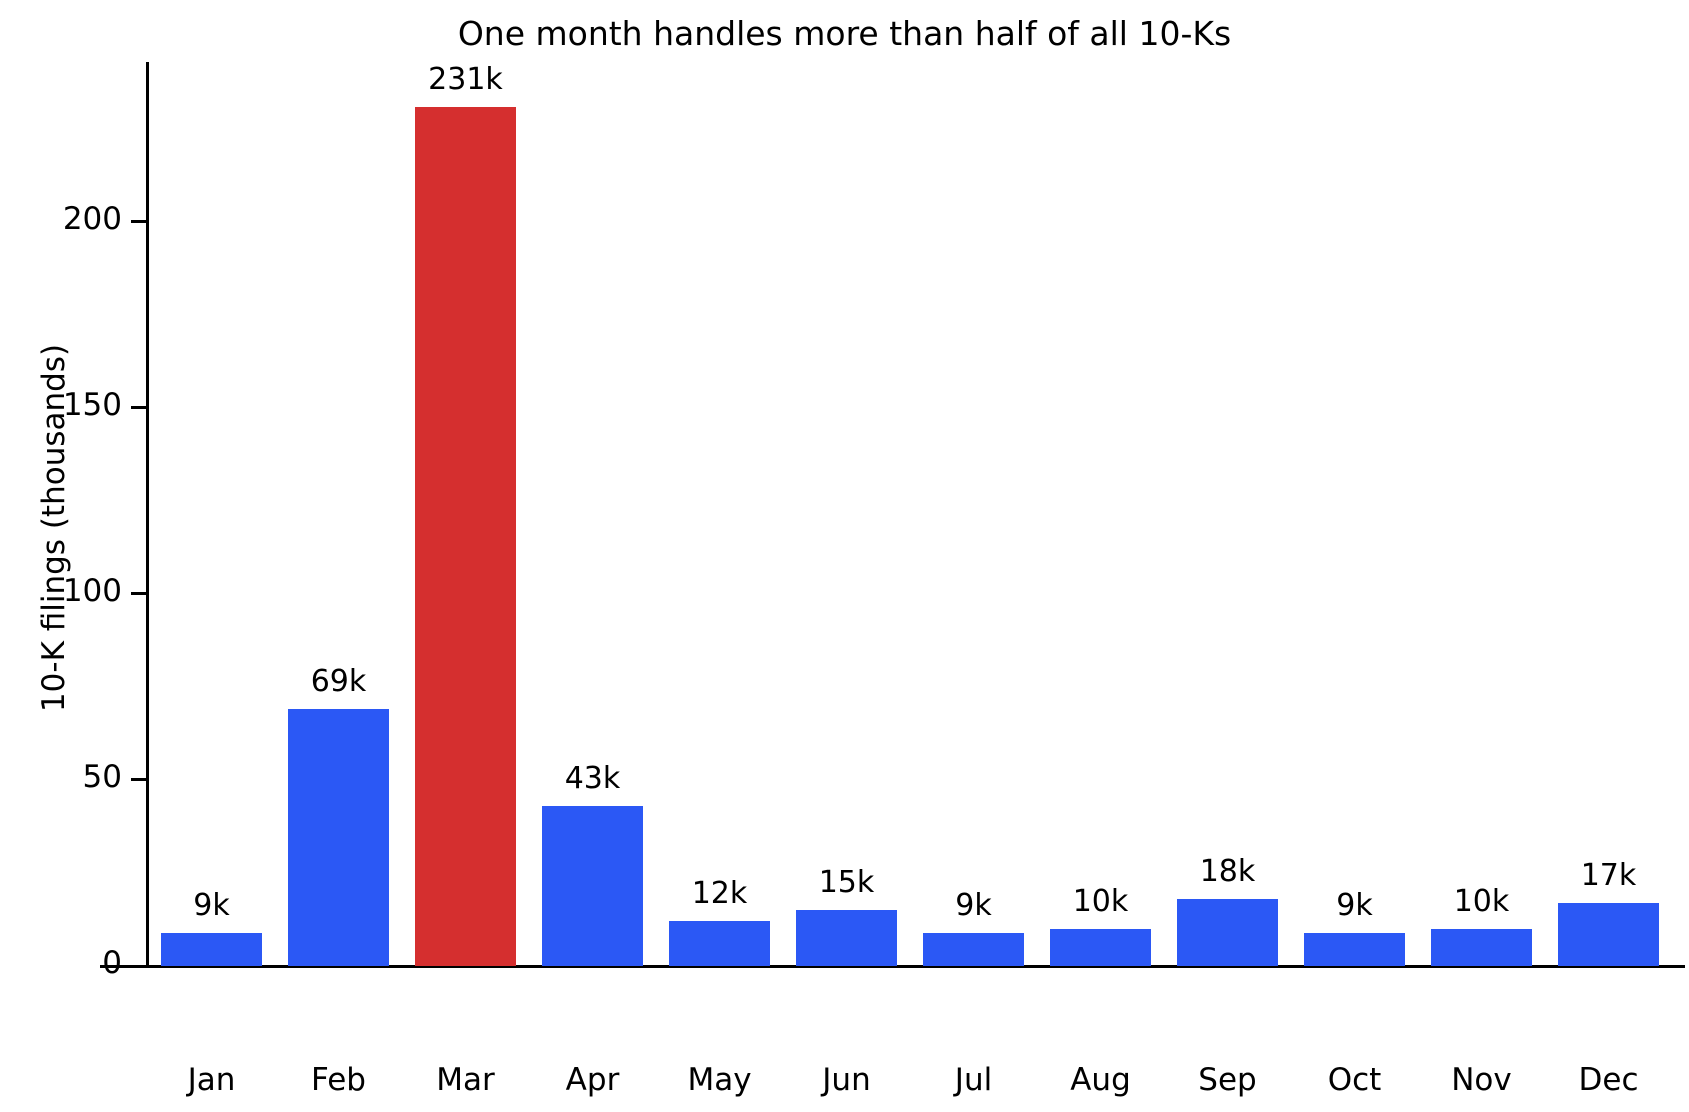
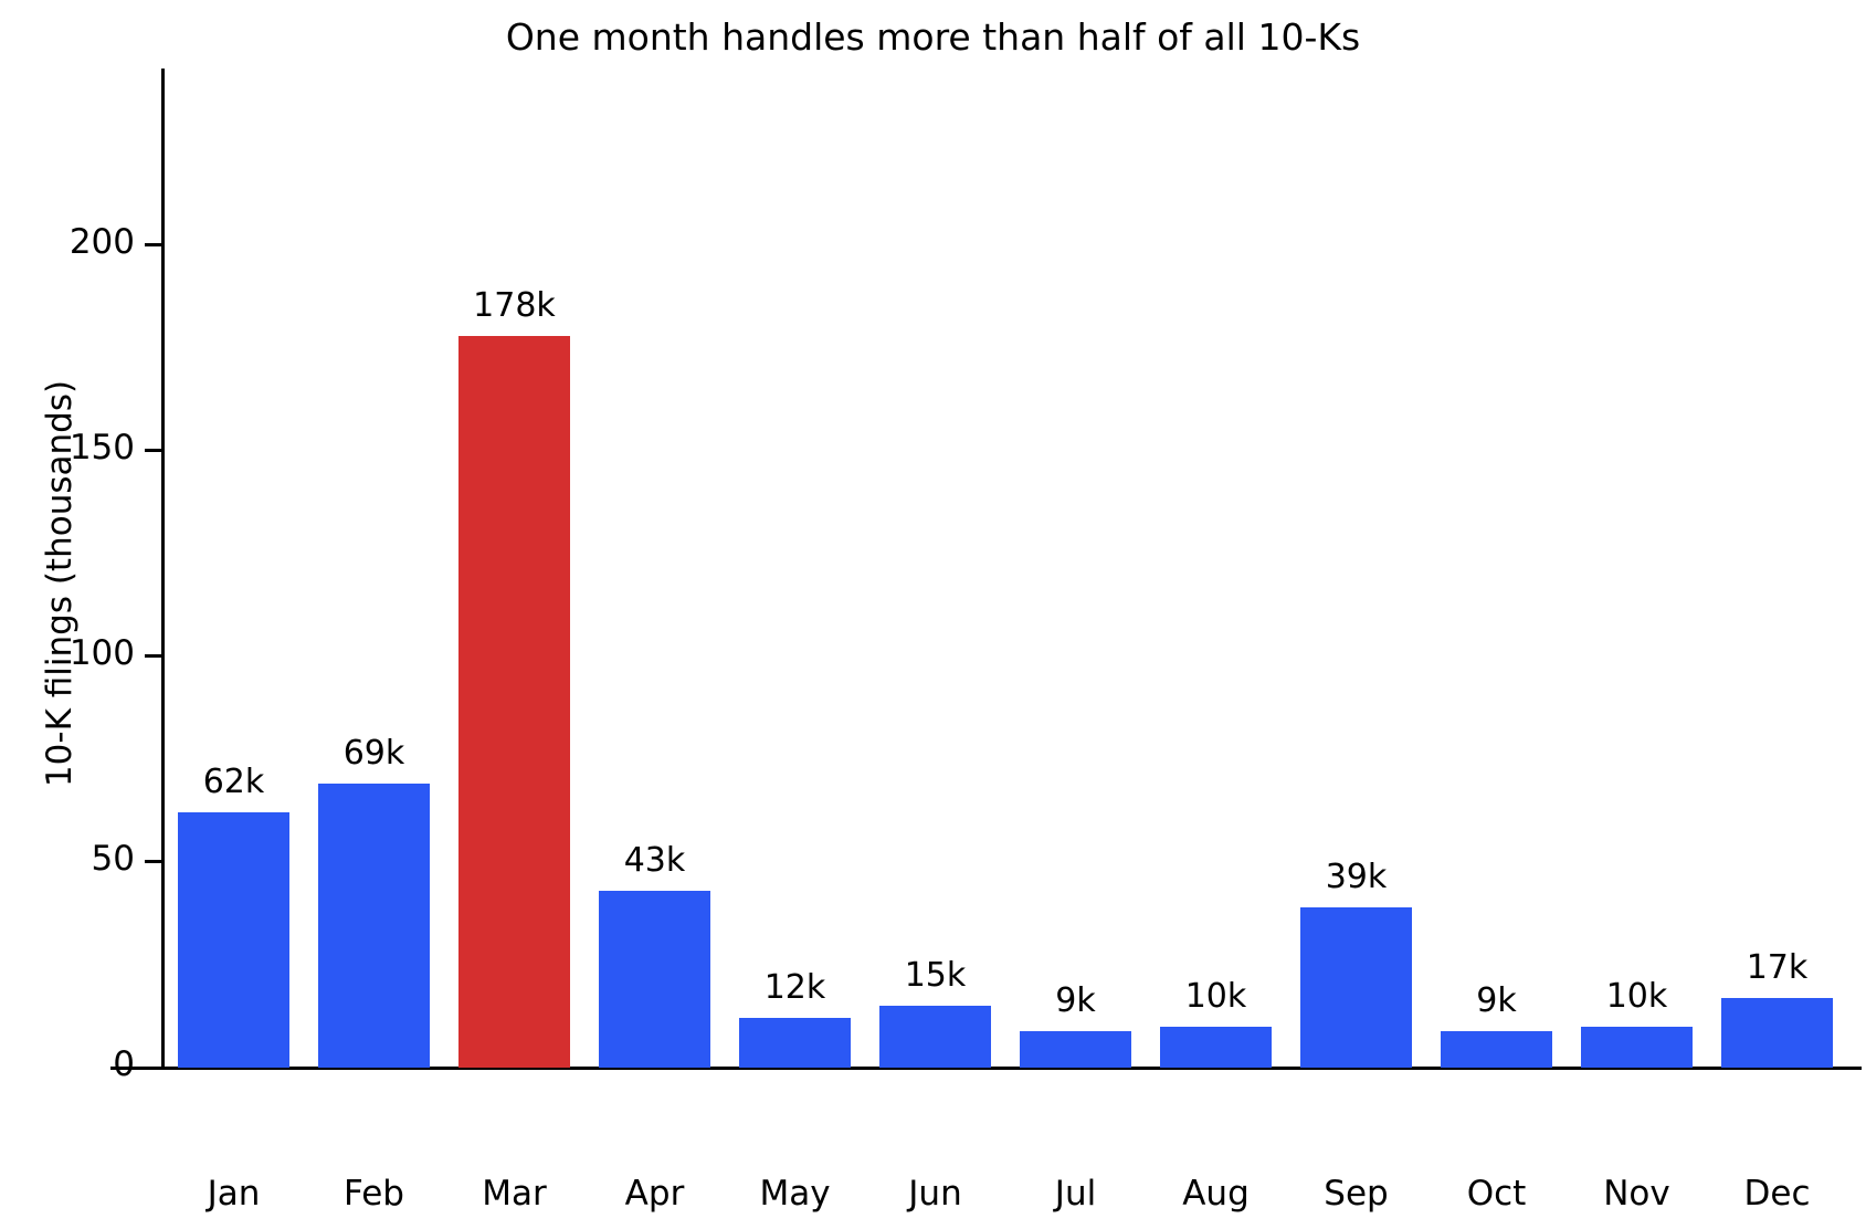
Jan: 9k -> 62k
Mar: 231k -> 178k
Sep: 18k -> 39k
